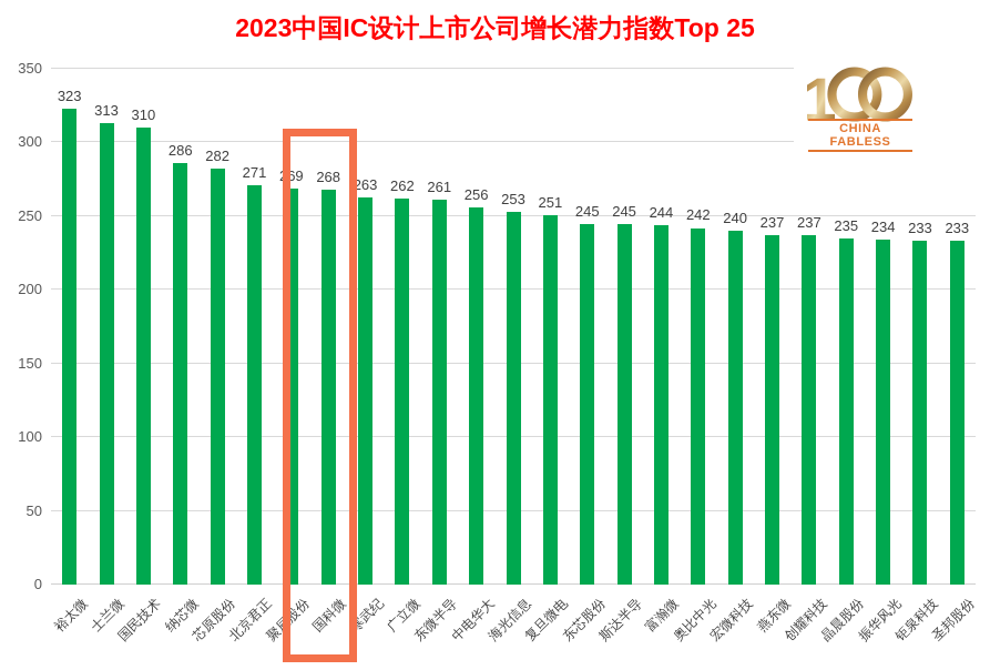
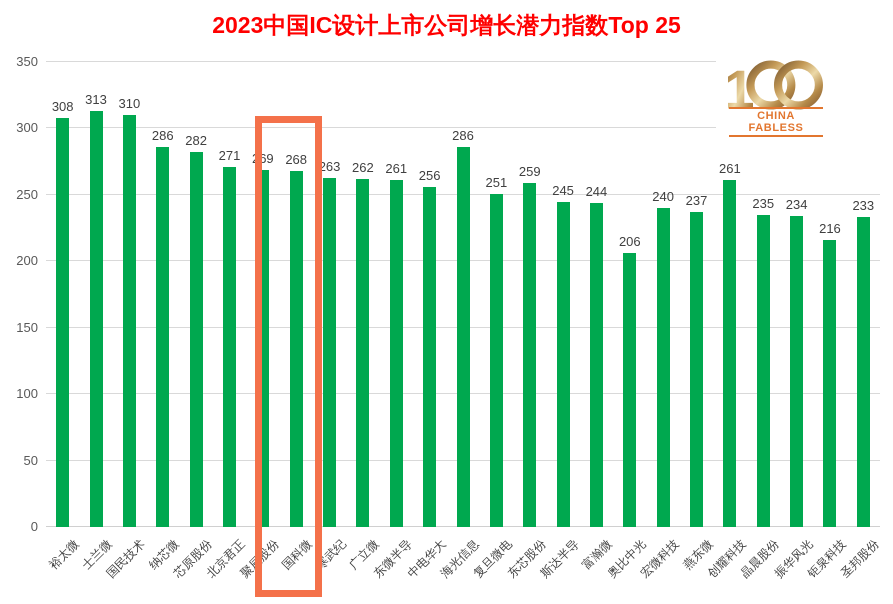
裕太微: 323 -> 308
海光信息: 253 -> 286
东芯股份: 245 -> 259
奥比中光: 242 -> 206
创耀科技: 237 -> 261
钜泉科技: 233 -> 216
